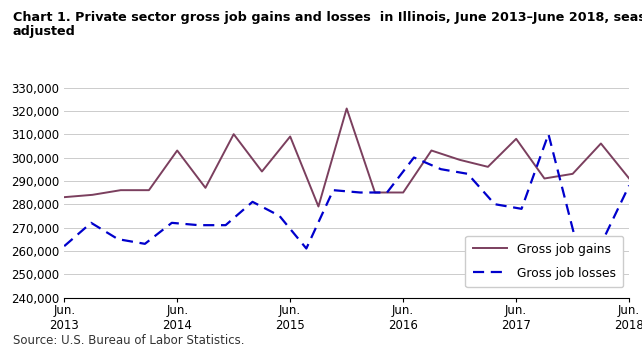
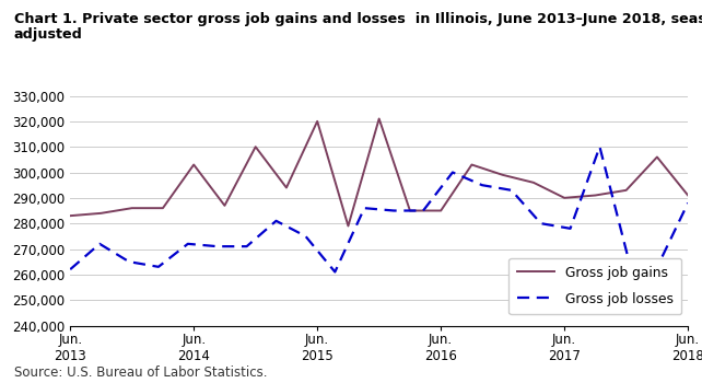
Gross job gains/Jun. 2015: 309,000 -> 320,000
Gross job gains/Jun. 2017: 308,000 -> 290,000
